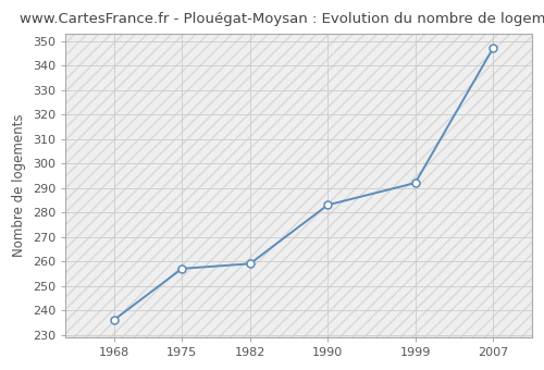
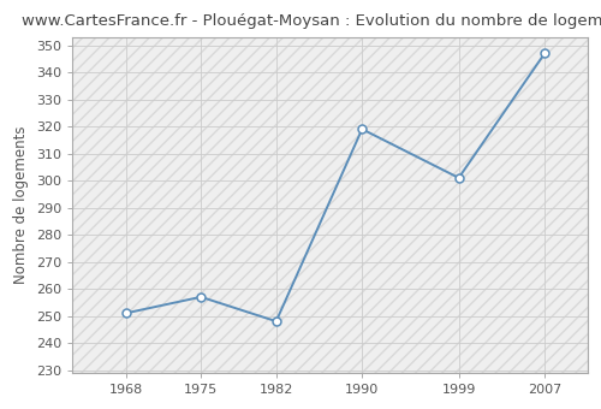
1968: 236 -> 251
1982: 259 -> 248
1990: 283 -> 319
1999: 292 -> 301
